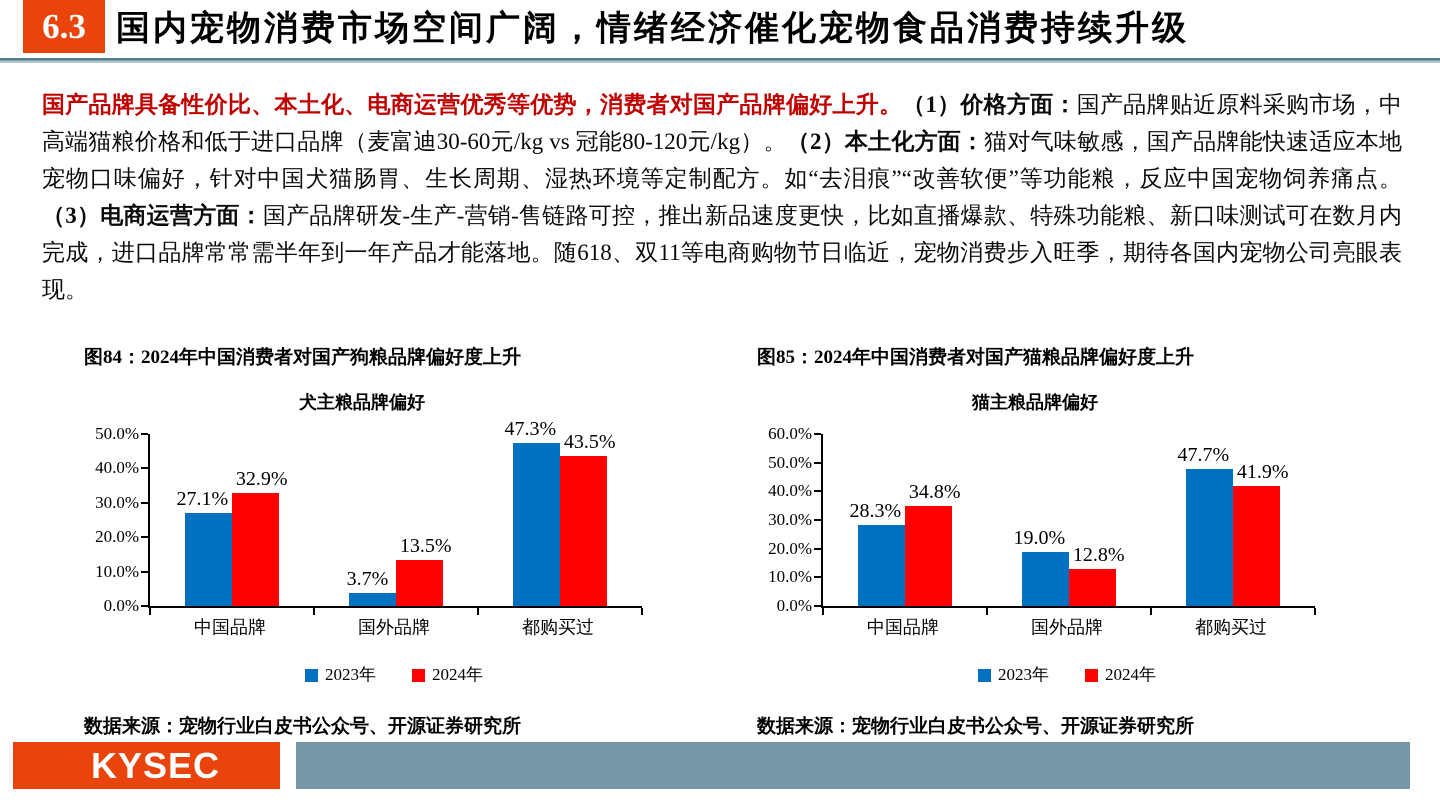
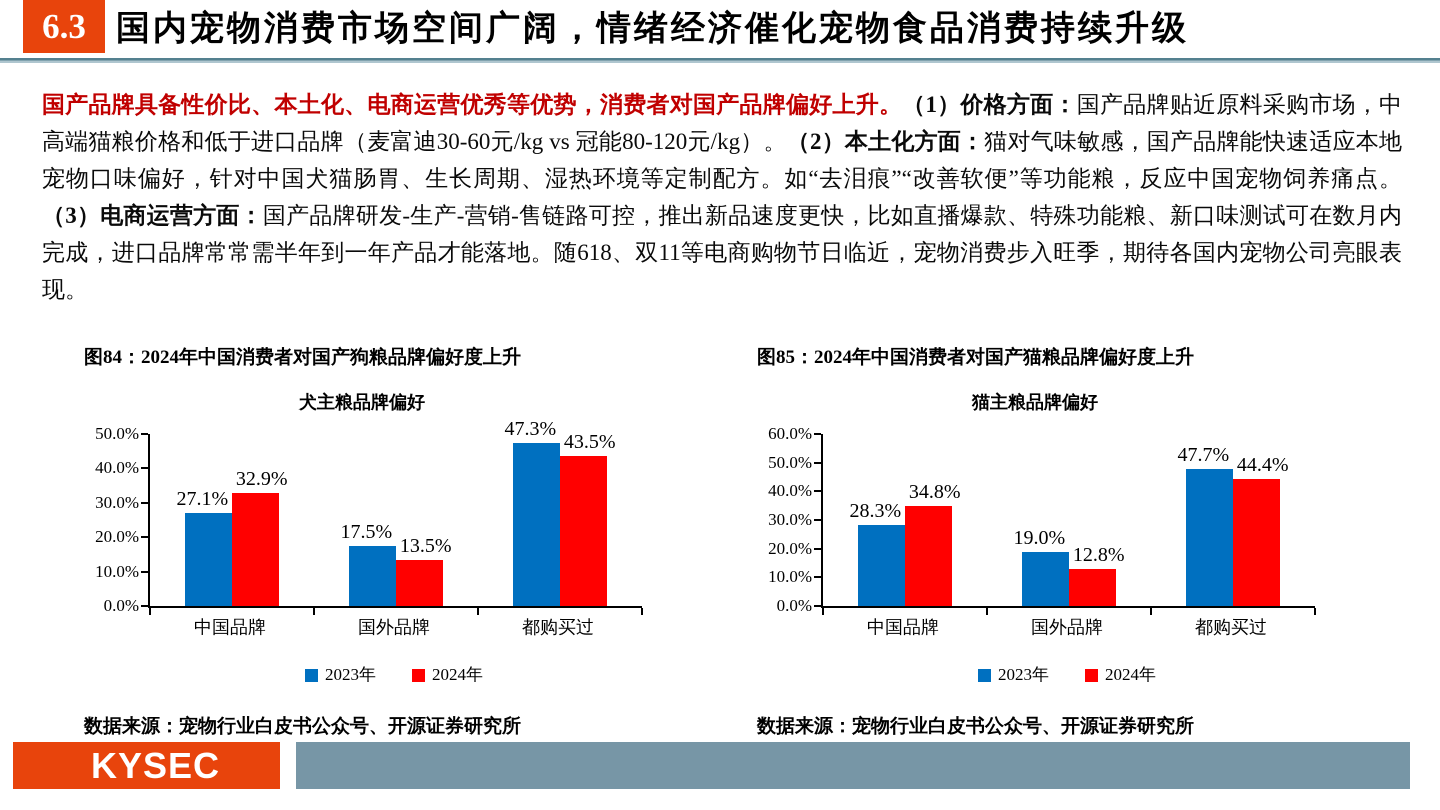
犬主粮品牌偏好/2023年/国外品牌: 3.7% -> 17.5%
猫主粮品牌偏好/2024年/都购买过: 41.9% -> 44.4%
